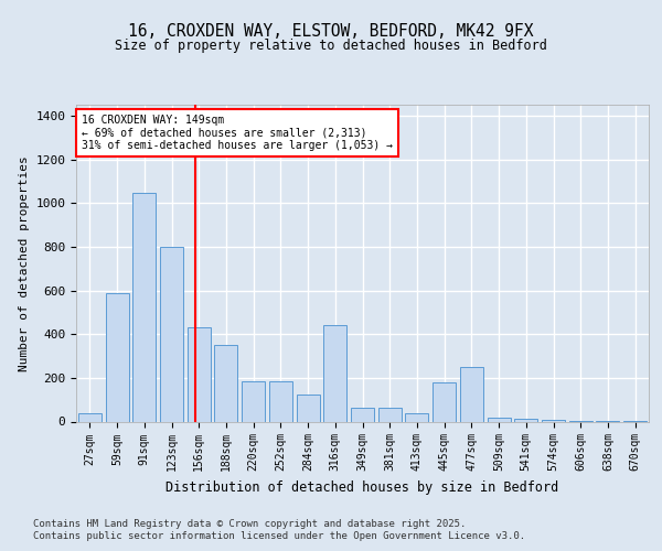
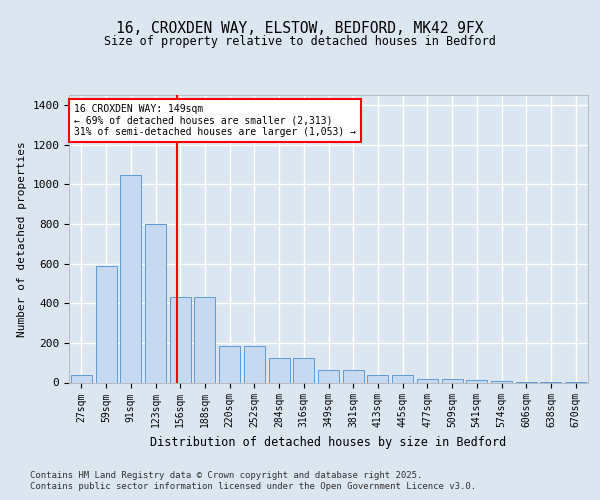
188sqm: 350 -> 430
316sqm: 440 -> 120
445sqm: 180 -> 40
477sqm: 250 -> 20
